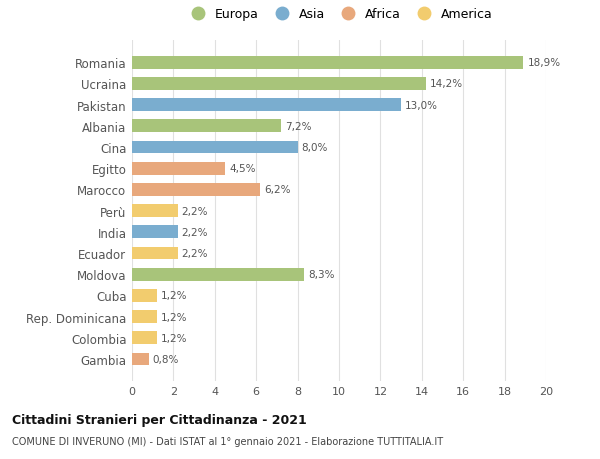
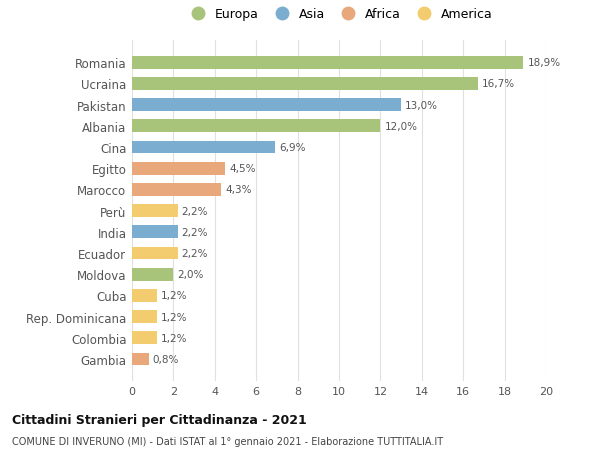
Ucraina: 14,2% -> 16,7%
Albania: 7,2% -> 12,0%
Cina: 8,0% -> 6,9%
Marocco: 6,2% -> 4,3%
Moldova: 8,3% -> 2,0%
